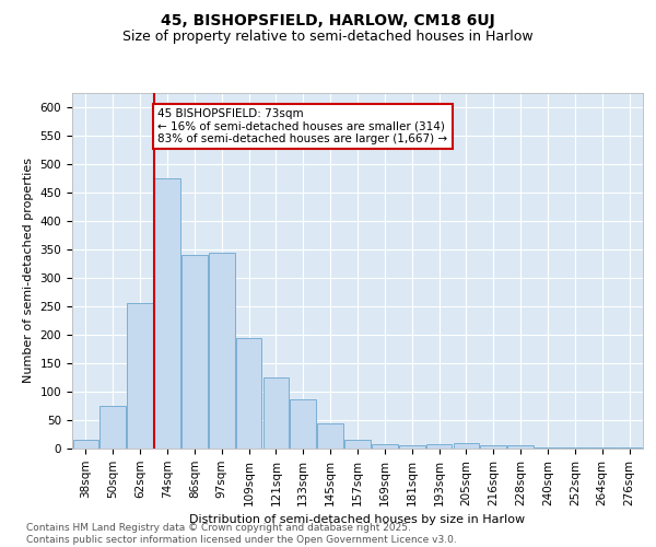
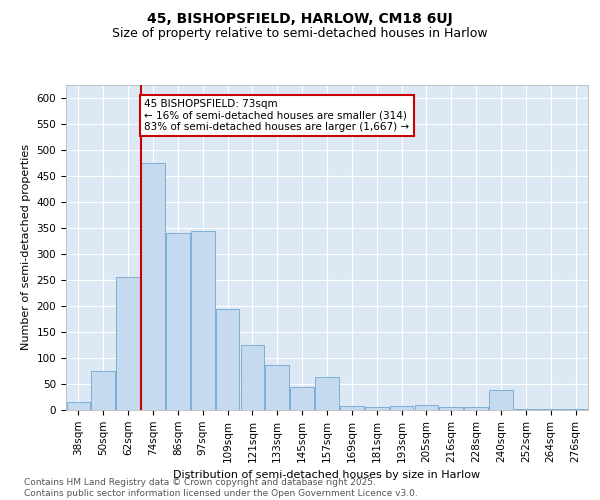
157sqm: 15 -> 64
240sqm: 2 -> 38
